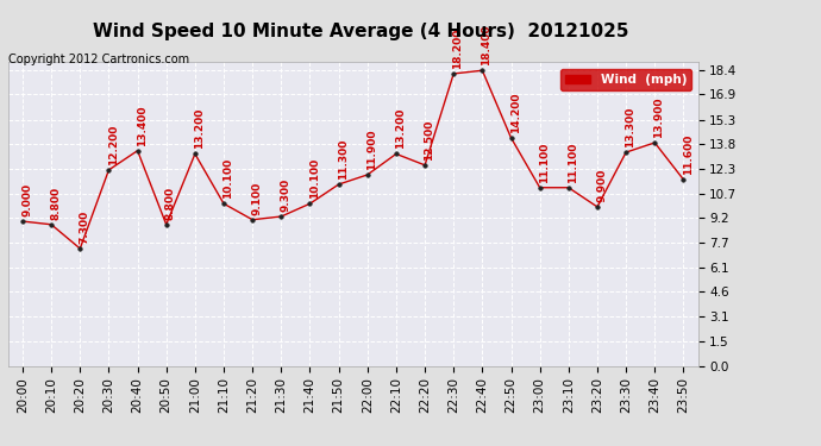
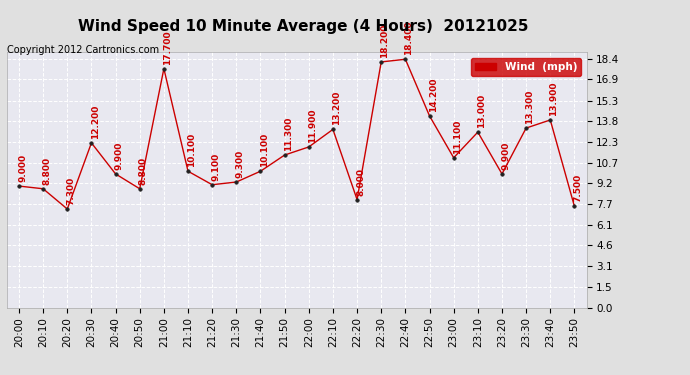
20:40: 13.400 -> 9.900
21:00: 13.200 -> 17.700
22:20: 12.500 -> 8.000
23:10: 11.100 -> 13.000
23:50: 11.600 -> 7.500
